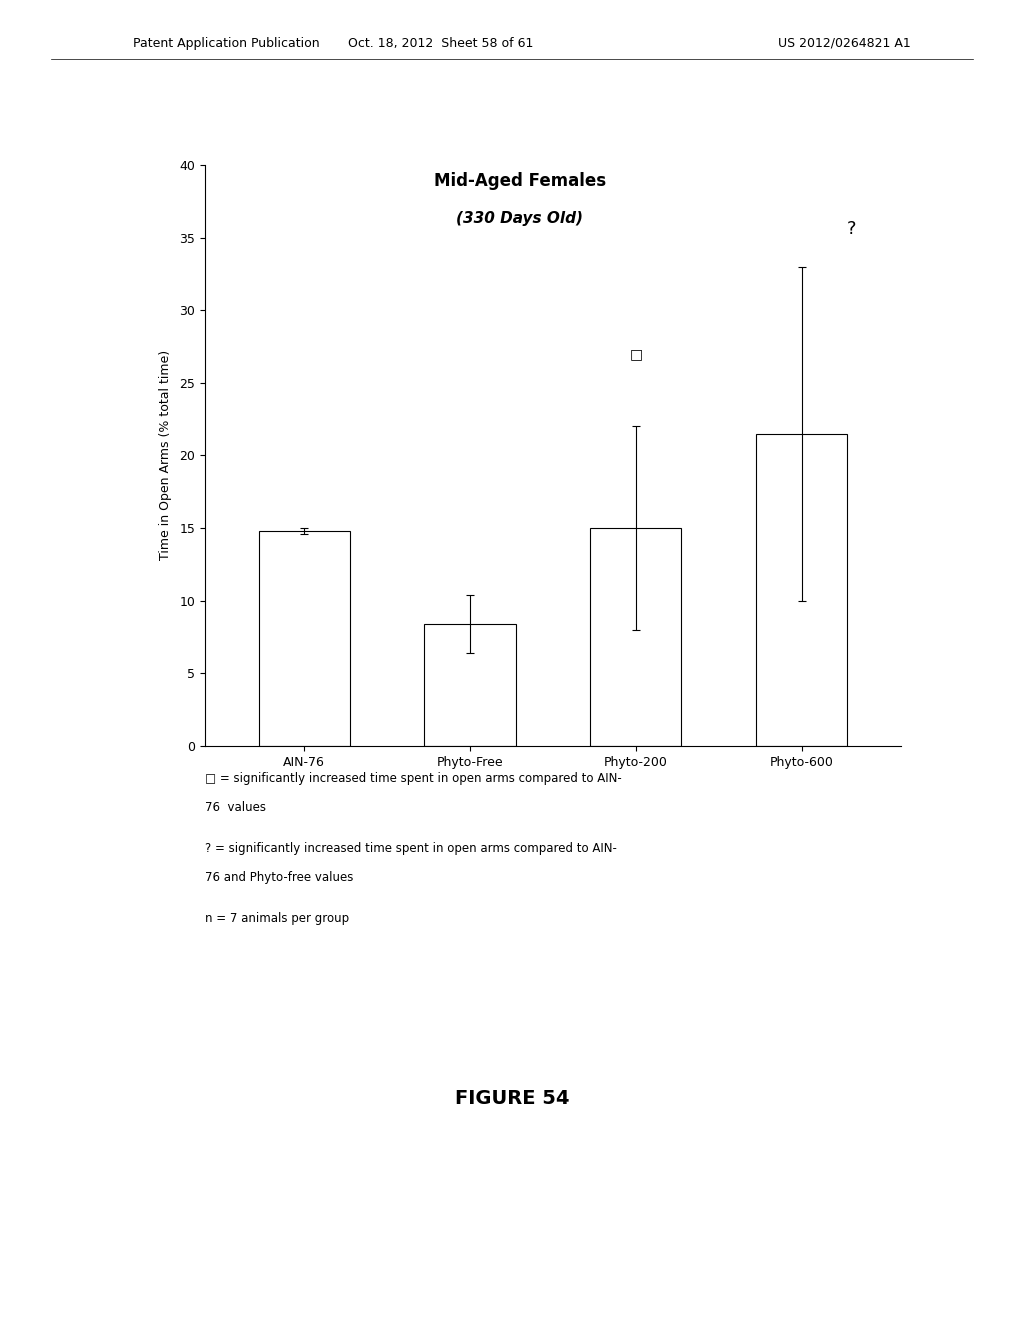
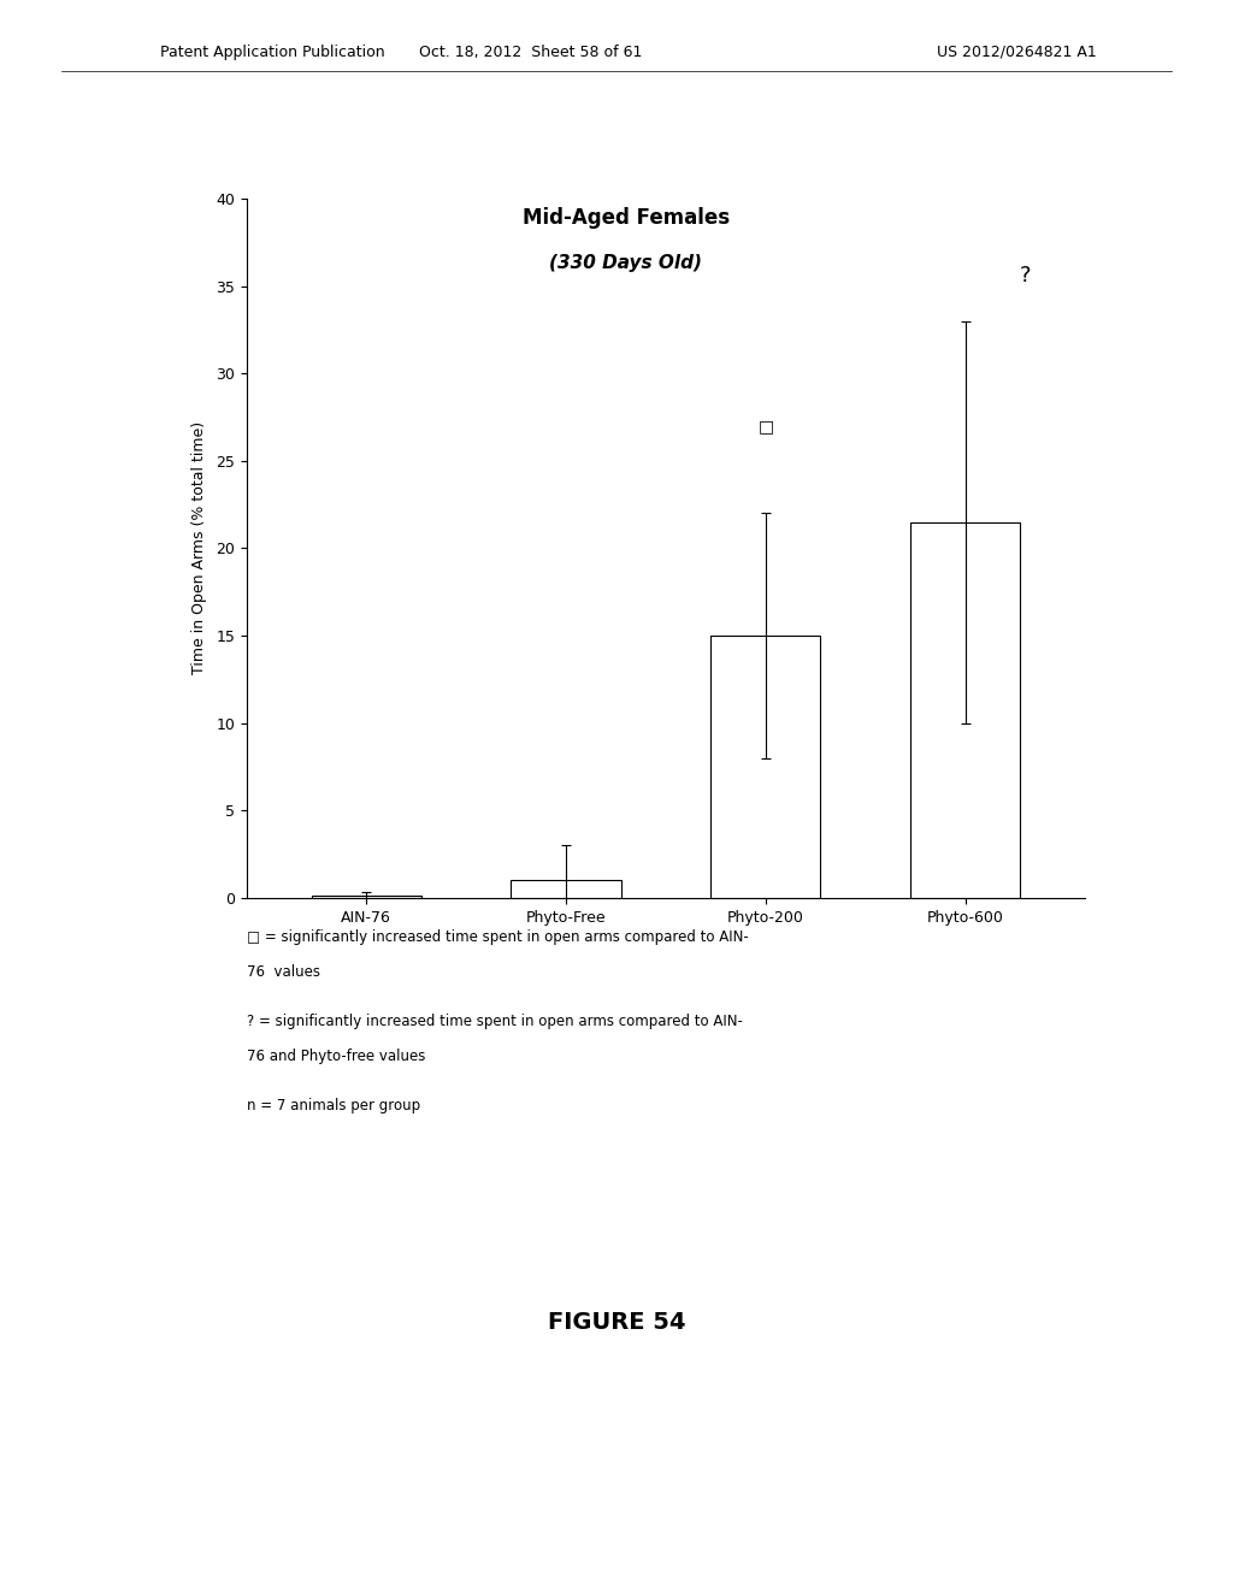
AIN-76: 14.8 -> 0.1
Phyto-Free: 8.4 -> 1.0
